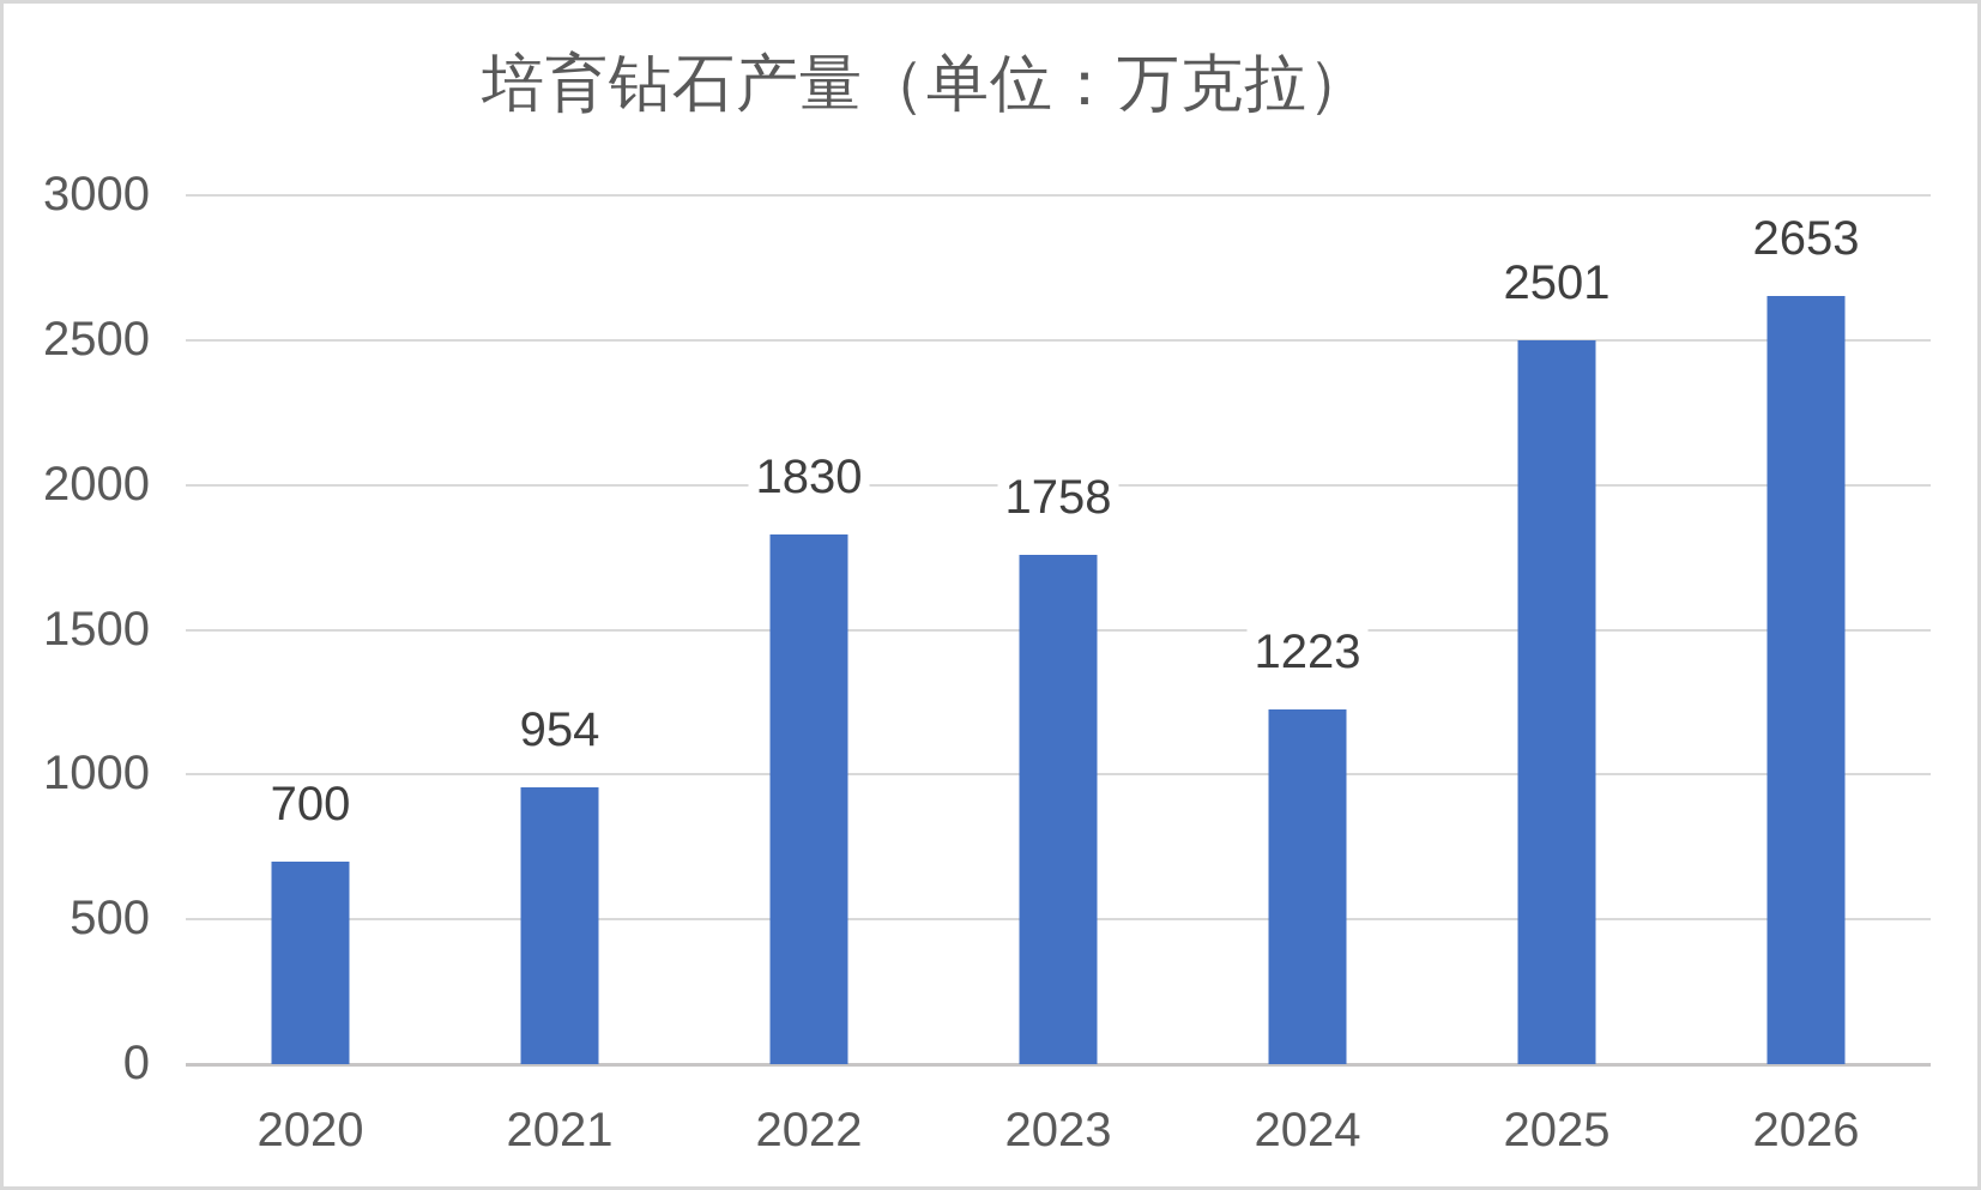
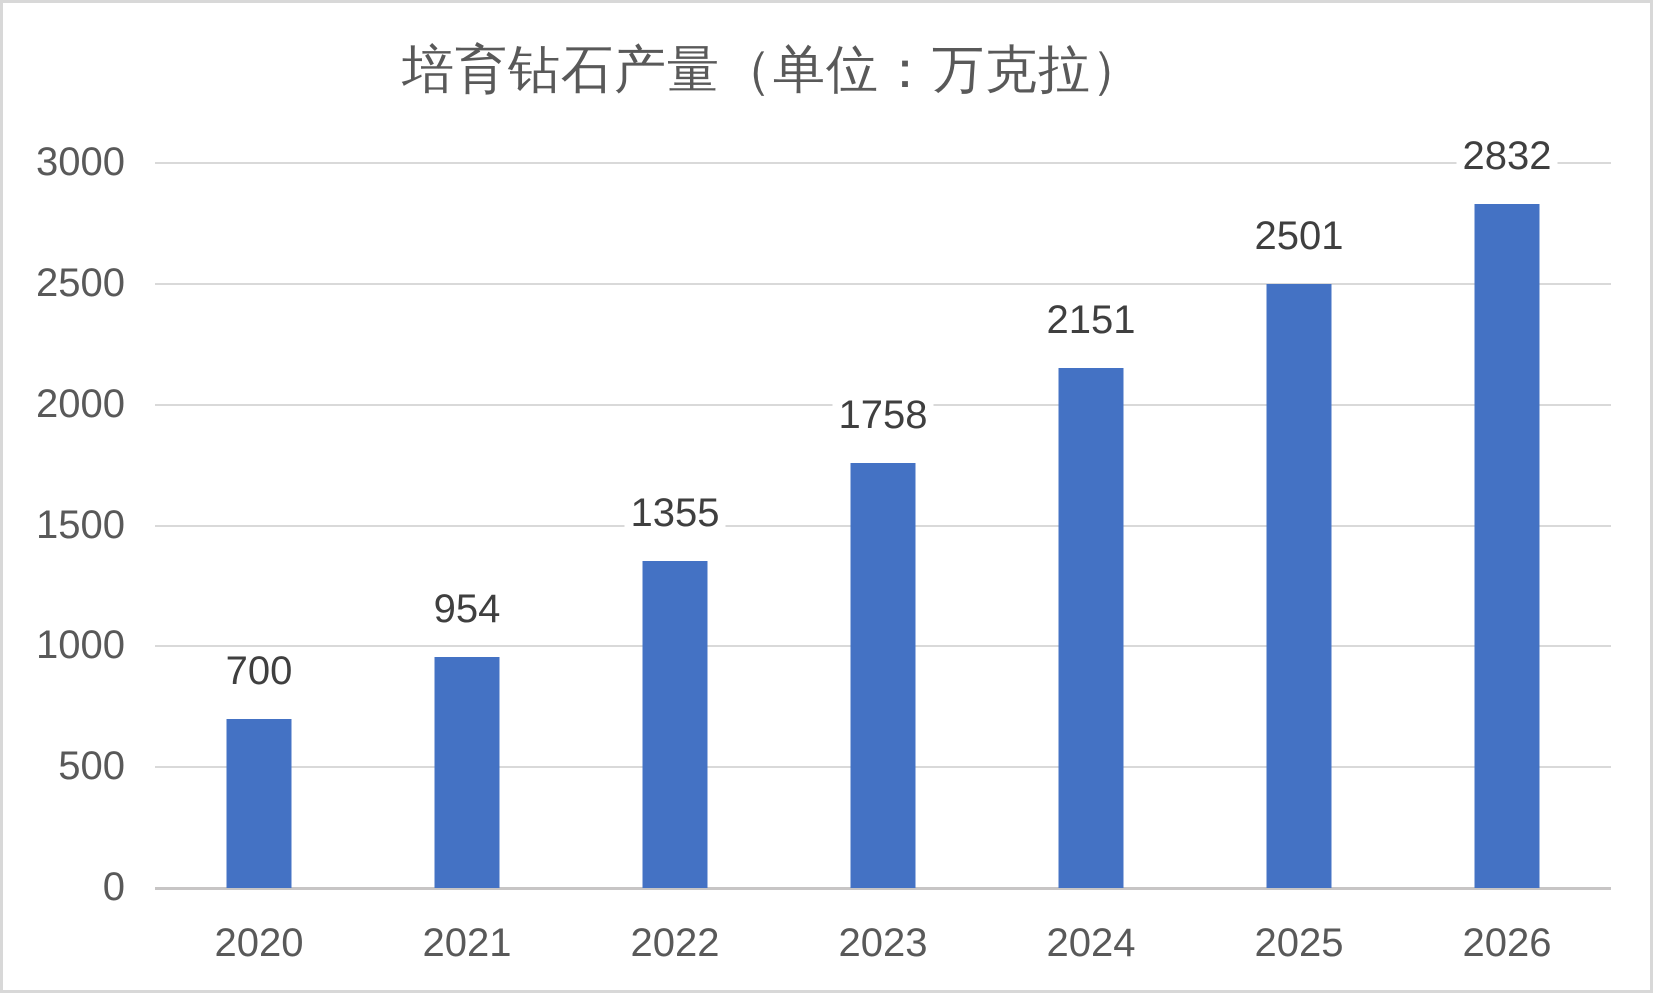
2022: 1830 -> 1355
2024: 1223 -> 2151
2026: 2653 -> 2832
